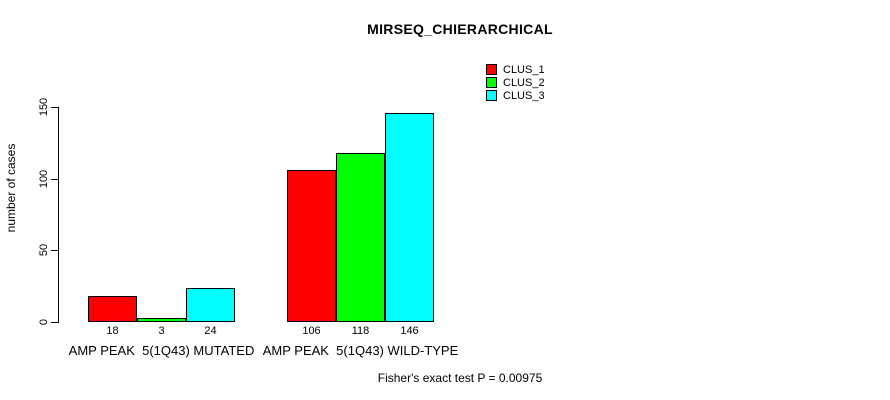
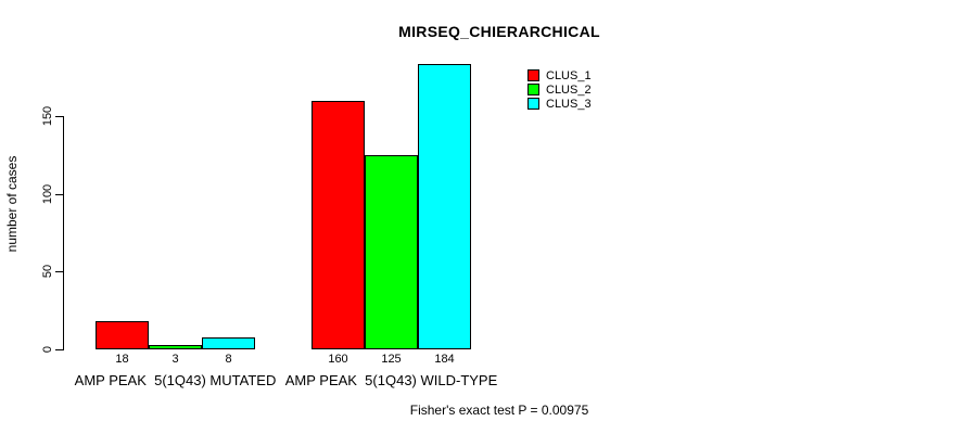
CLUS_3/AMP PEAK 5(1Q43) MUTATED: 24 -> 8
CLUS_1/AMP PEAK 5(1Q43) WILD-TYPE: 106 -> 160
CLUS_2/AMP PEAK 5(1Q43) WILD-TYPE: 118 -> 125
CLUS_3/AMP PEAK 5(1Q43) WILD-TYPE: 146 -> 184
